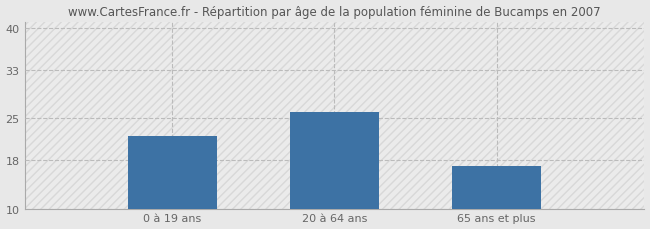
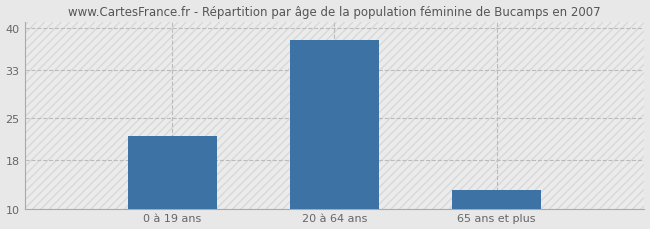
20 à 64 ans: 26 -> 38
65 ans et plus: 17 -> 13
